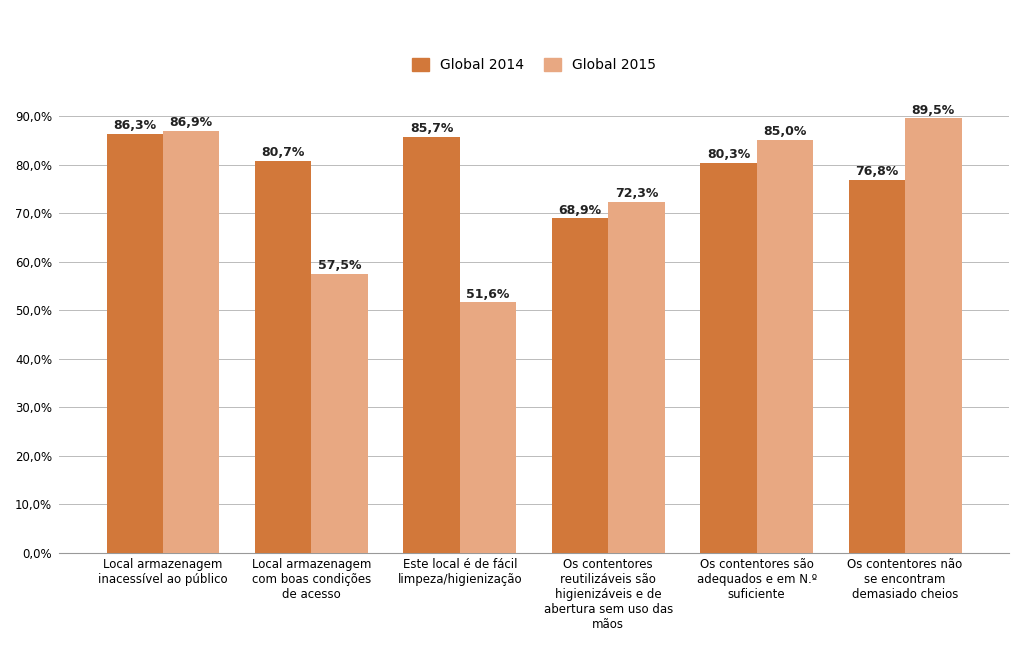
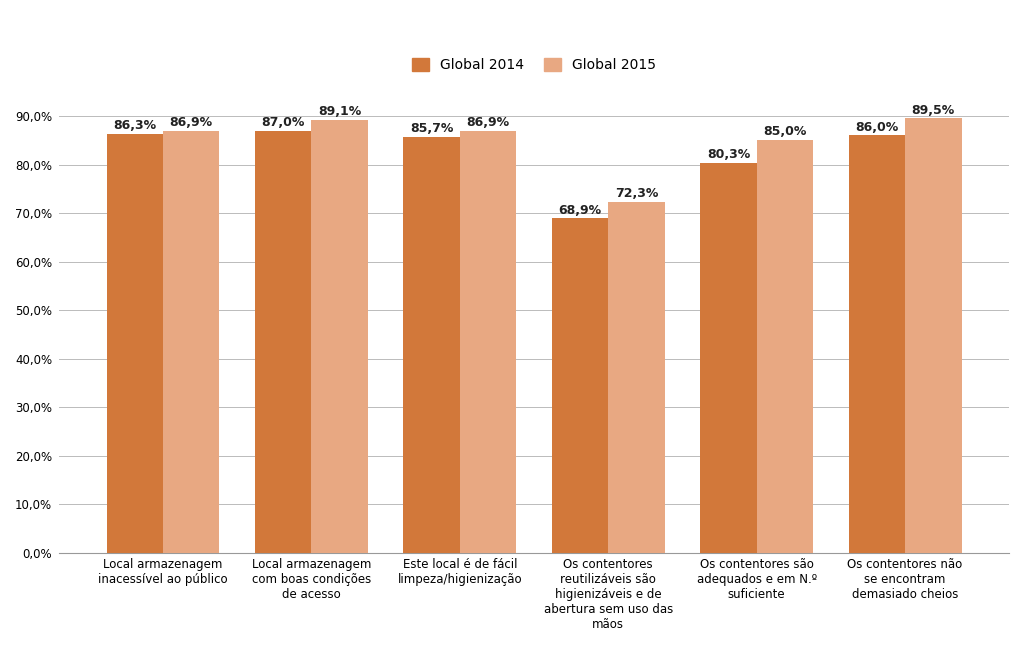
Global 2014/Local armazenagem com boas condições de acesso: 80,7% -> 87,0%
Global 2015/Local armazenagem com boas condições de acesso: 57,5% -> 89,1%
Global 2015/Este local é de fácil limpeza/higienização: 51,6% -> 86,9%
Global 2014/Os contentores não se encontram demasiado cheios: 76,8% -> 86,0%
